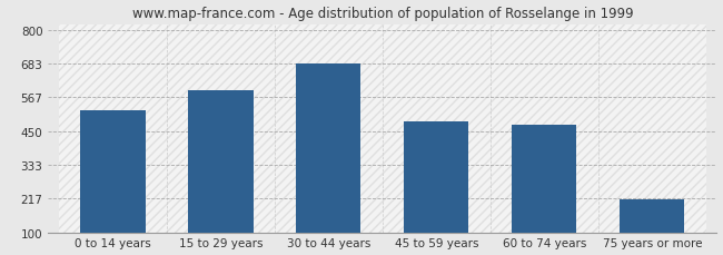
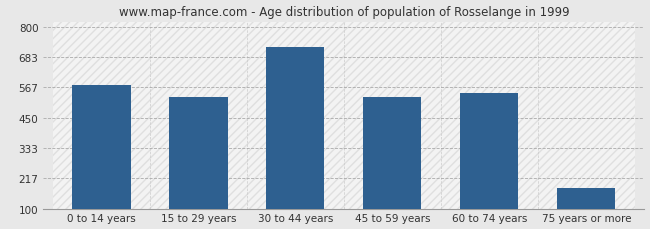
0 to 14 years: 520 -> 575
15 to 29 years: 590 -> 530
30 to 44 years: 685 -> 720
45 to 59 years: 485 -> 530
60 to 74 years: 470 -> 545
75 years or more: 215 -> 180
